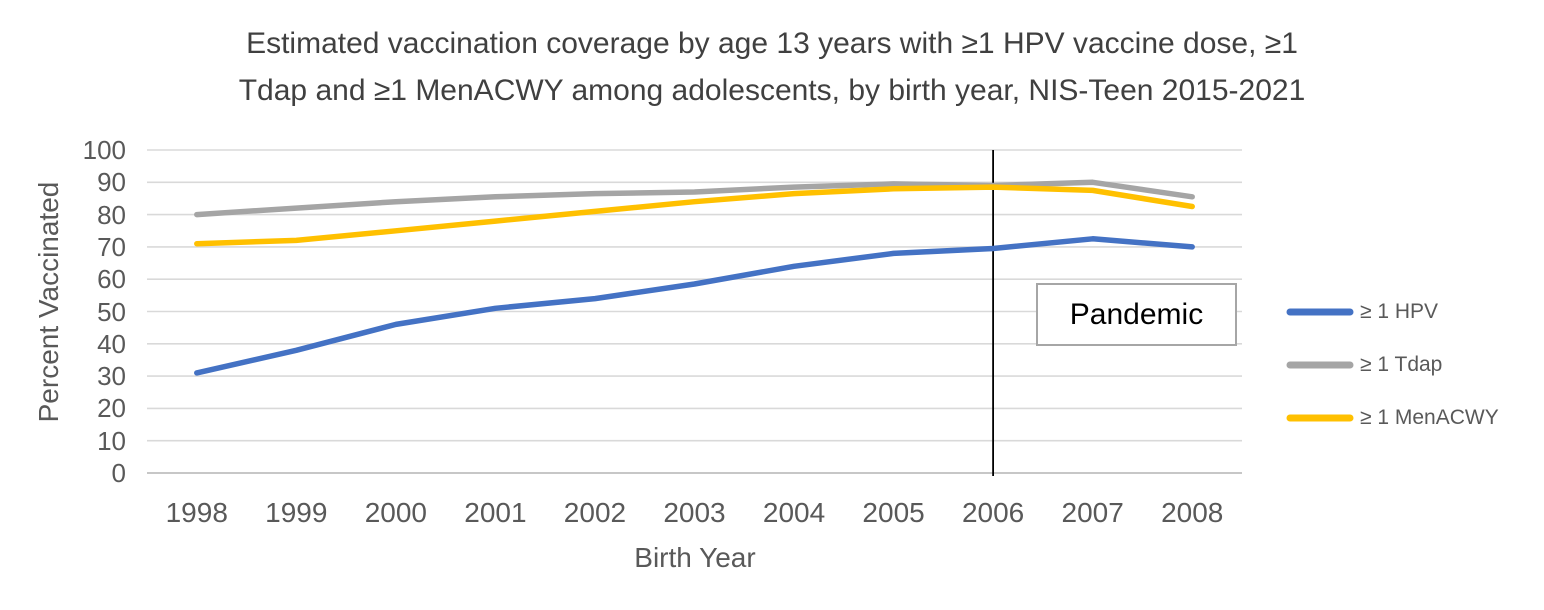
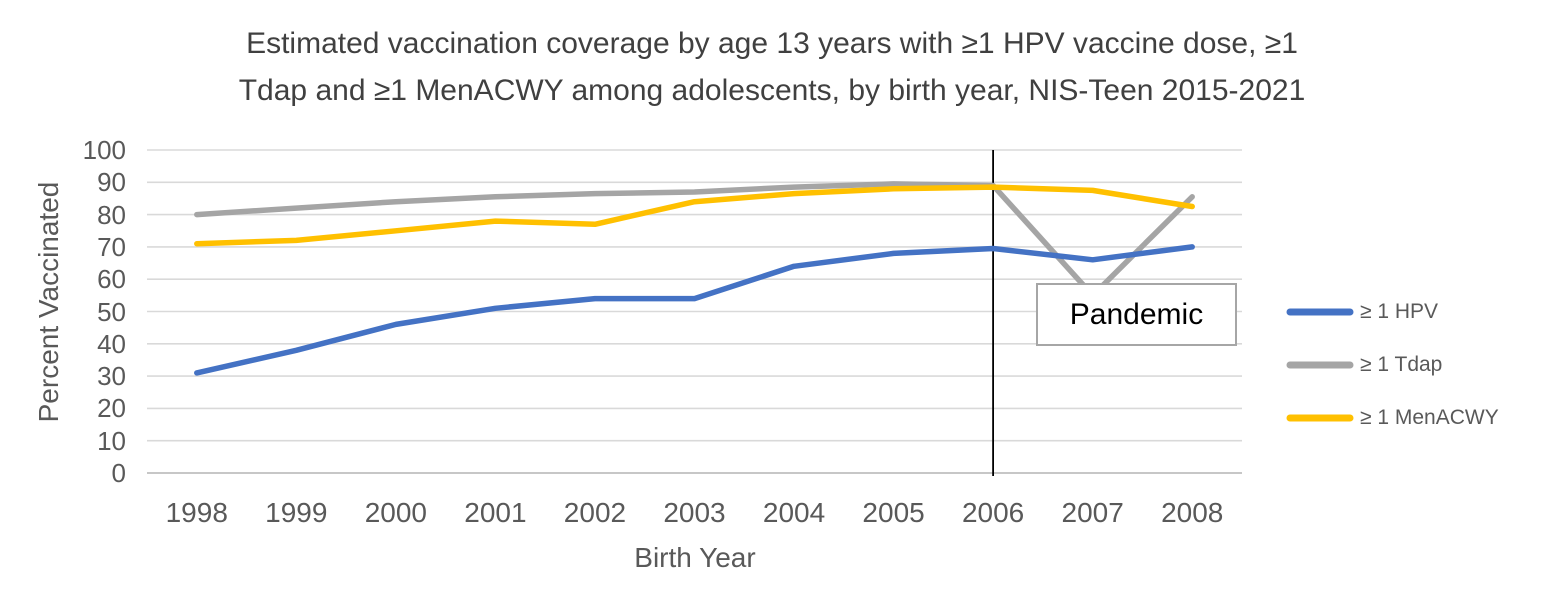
≥ 1 MenACWY/2002: 81 -> 77
≥ 1 HPV/2003: 58 -> 54
≥ 1 HPV/2007: 72 -> 66
≥ 1 Tdap/2007: 90 -> 55
